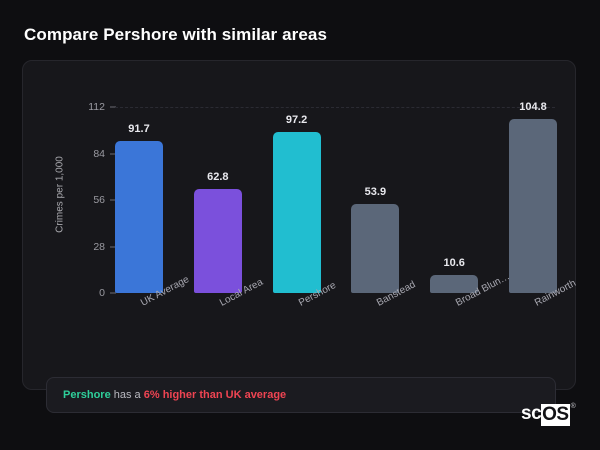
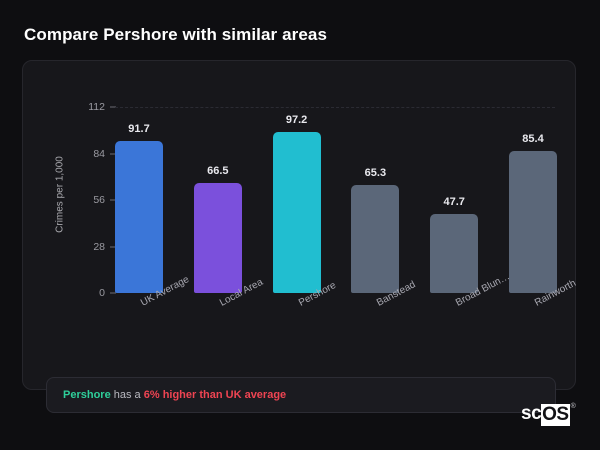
Local Area: 62.8 -> 66.5
Banstead: 53.9 -> 65.3
Broad Blun…: 10.6 -> 47.7
Rainworth: 104.8 -> 85.4
